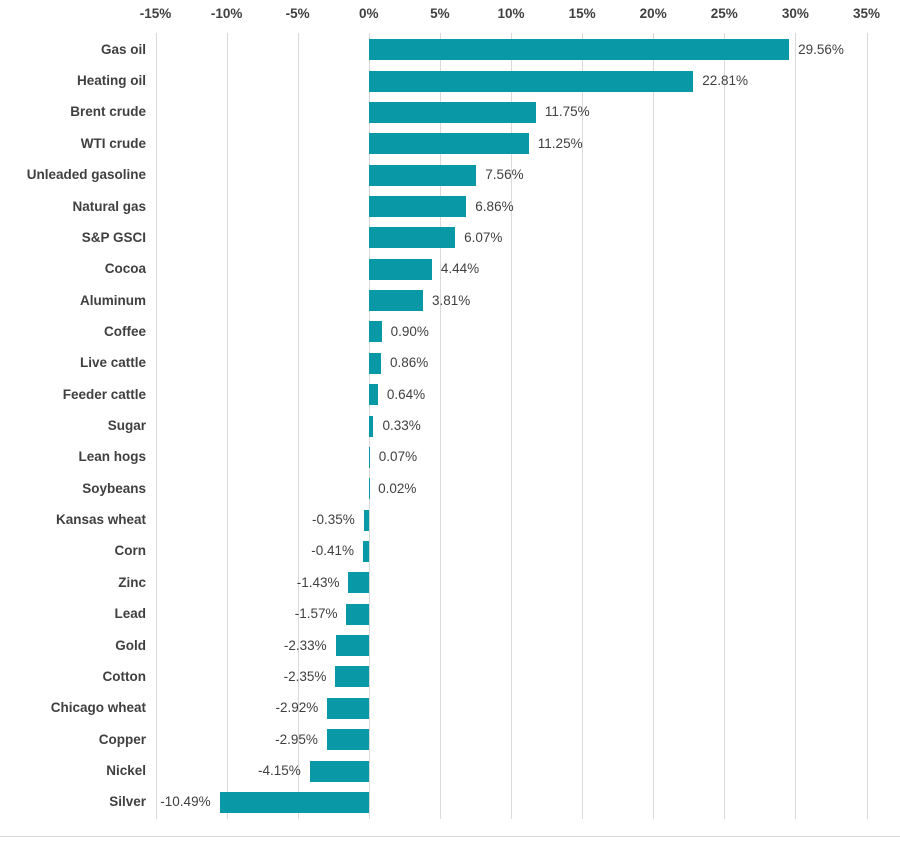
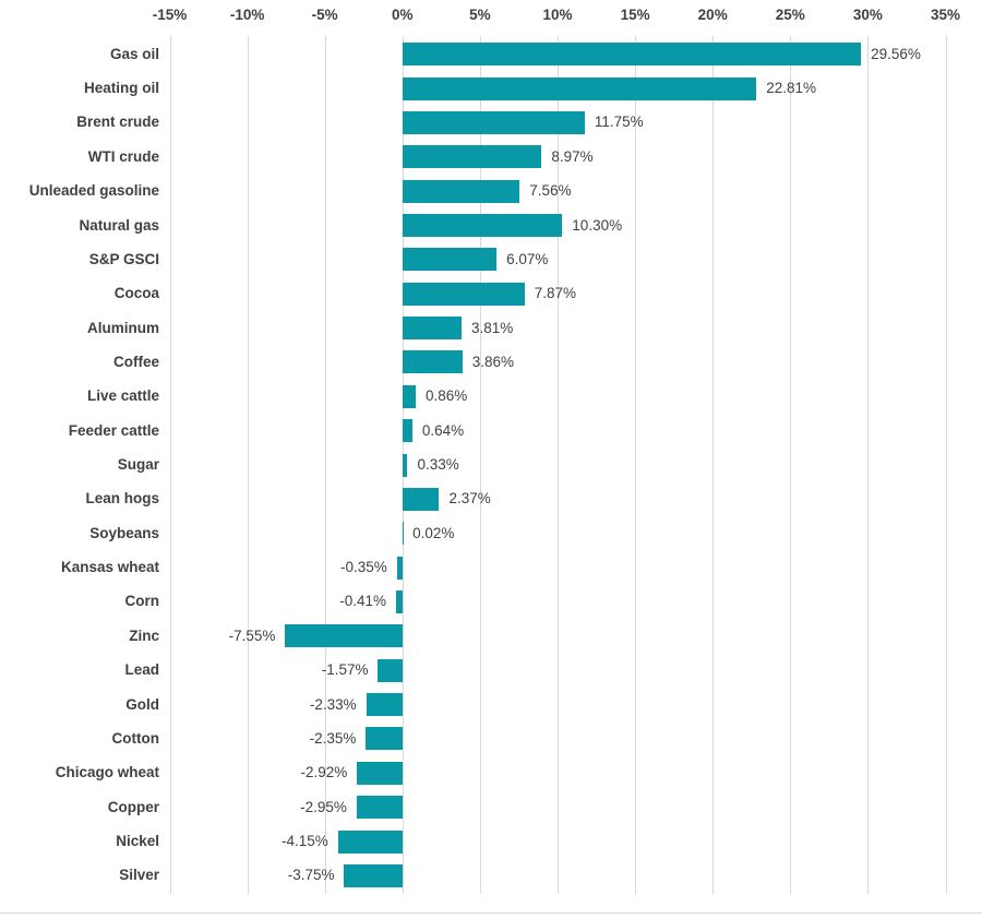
WTI crude: 11.25% -> 8.97%
Natural gas: 6.86% -> 10.30%
Cocoa: 4.44% -> 7.87%
Coffee: 0.90% -> 3.86%
Lean hogs: 0.07% -> 2.37%
Zinc: -1.43% -> -7.55%
Silver: -10.49% -> -3.75%
